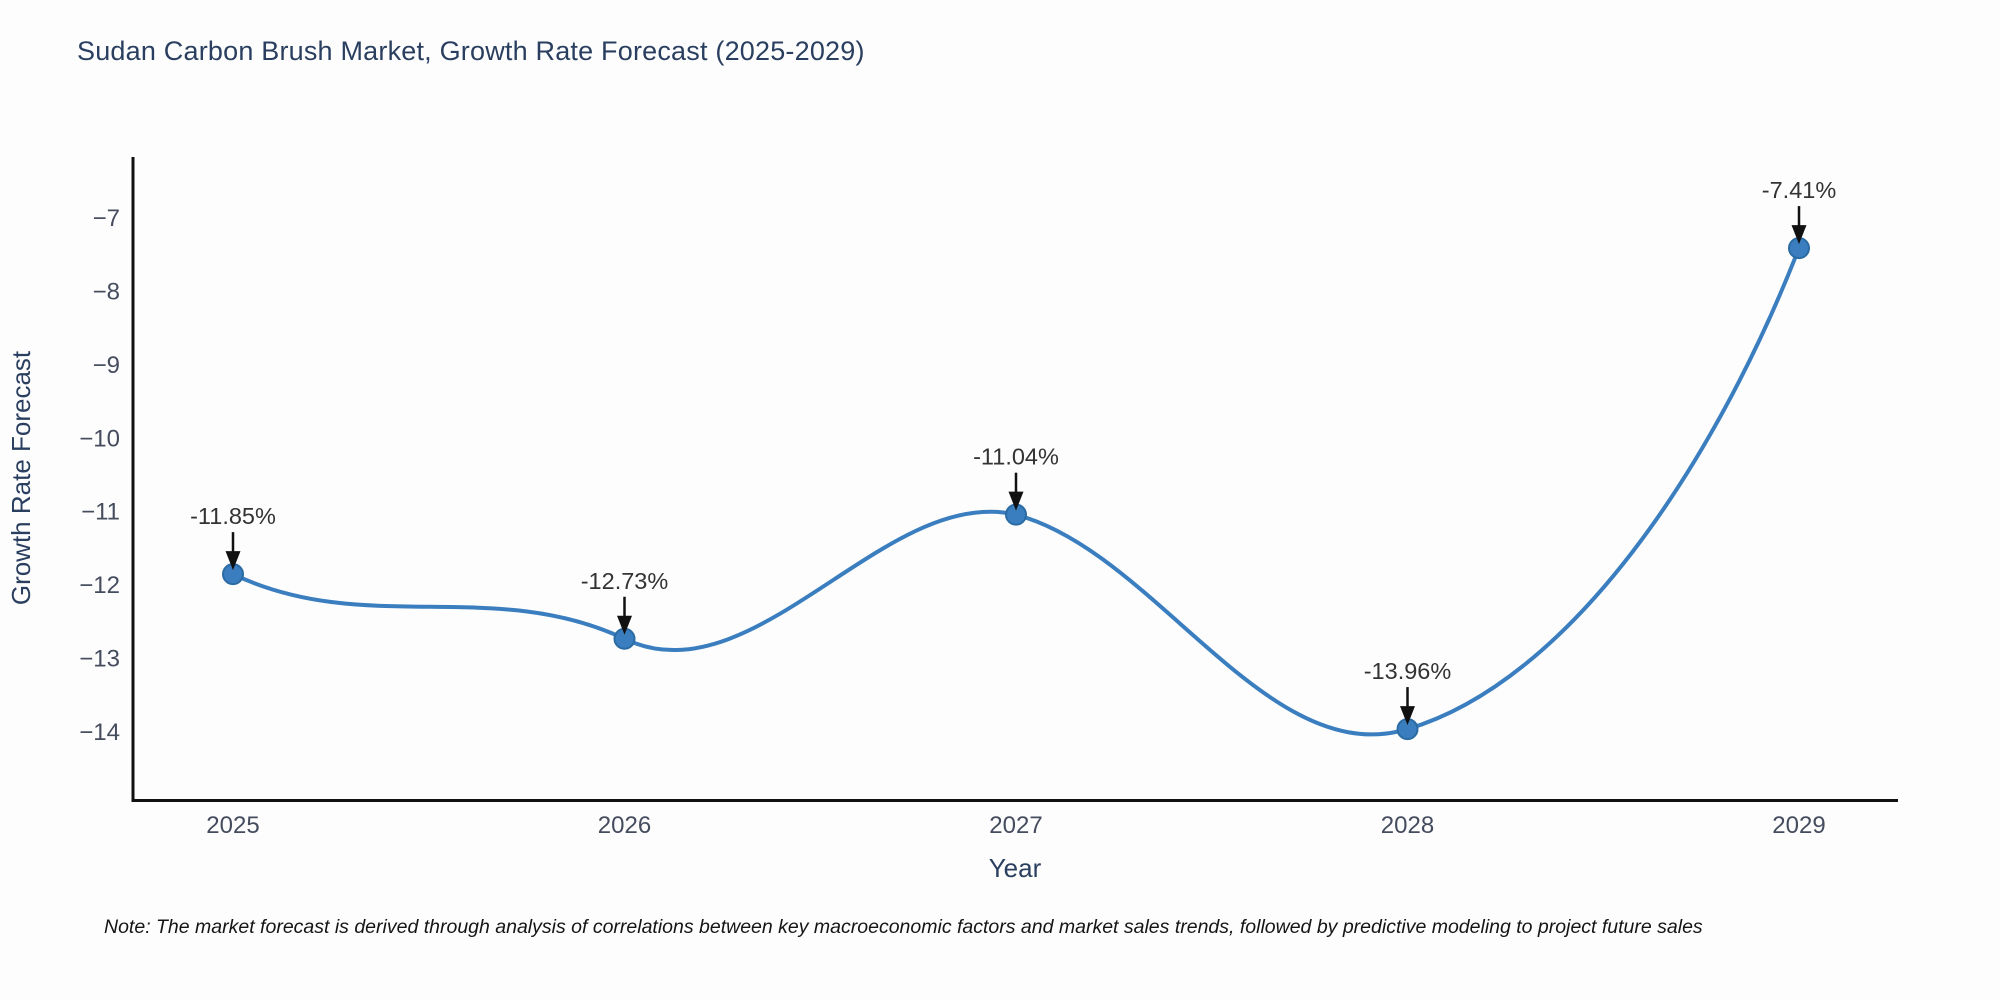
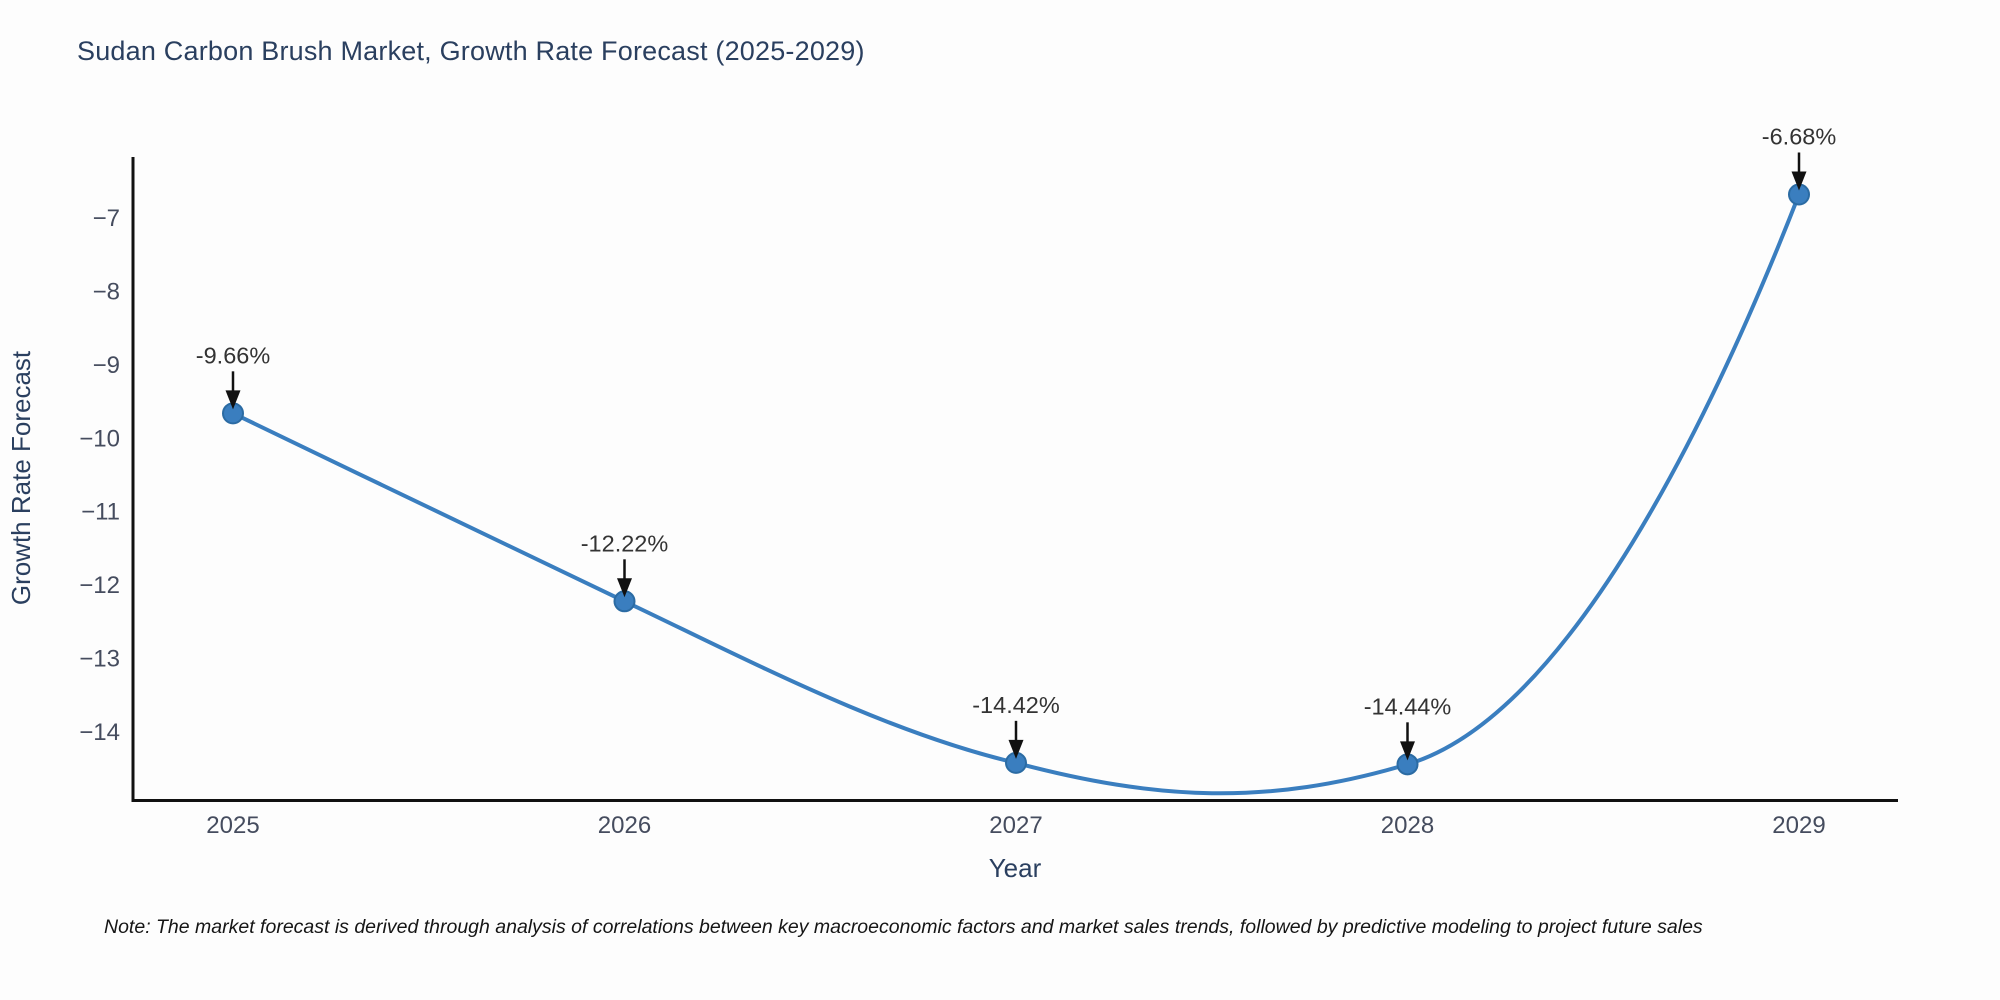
2025: -11.85% -> -9.66%
2026: -12.73% -> -12.22%
2027: -11.04% -> -14.42%
2028: -13.96% -> -14.44%
2029: -7.41% -> -6.68%
